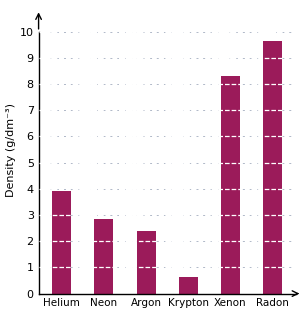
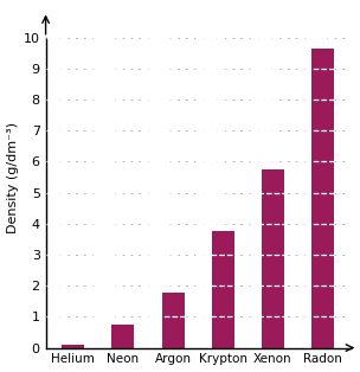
Helium: 3.90 -> 0.09
Neon: 2.85 -> 0.75
Argon: 2.40 -> 1.78
Krypton: 0.65 -> 3.75
Xenon: 8.30 -> 5.76
